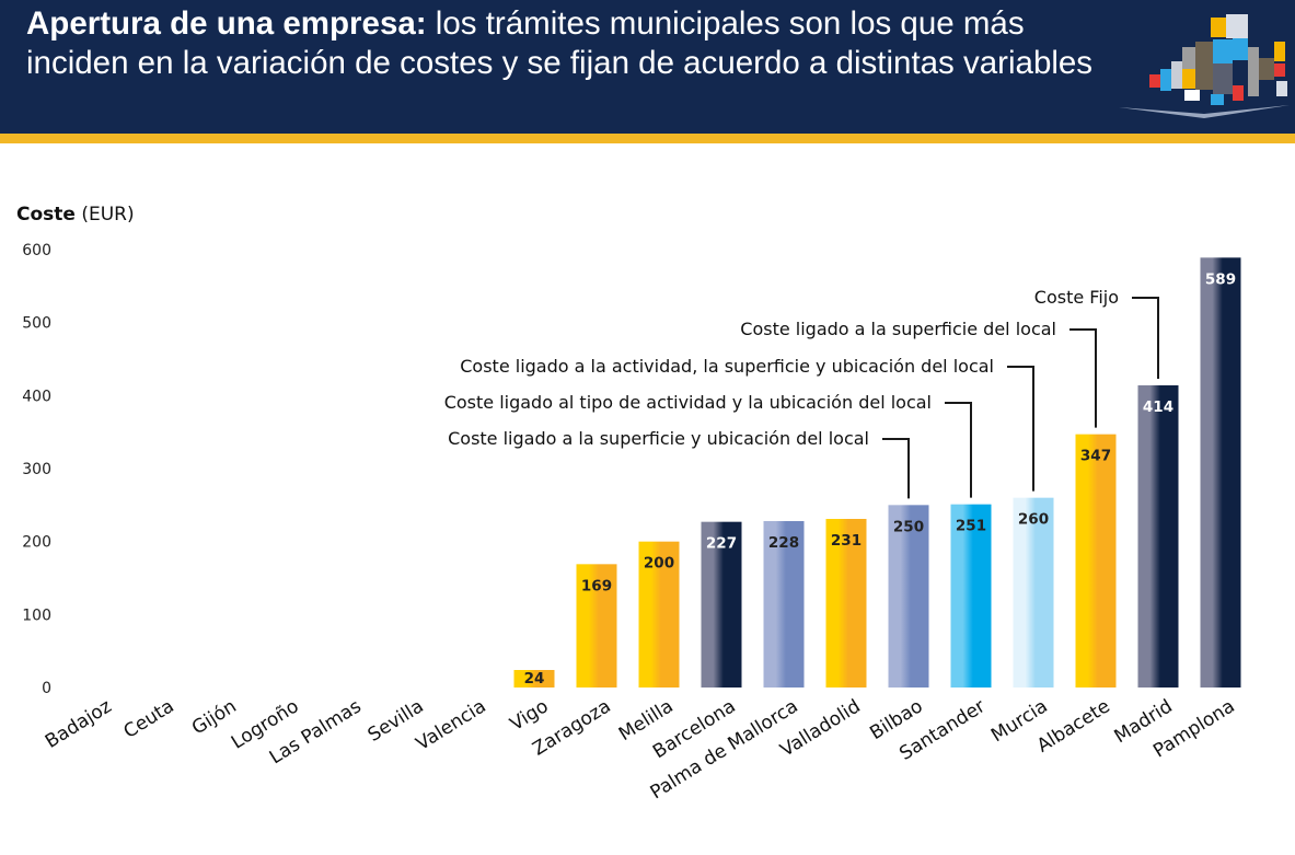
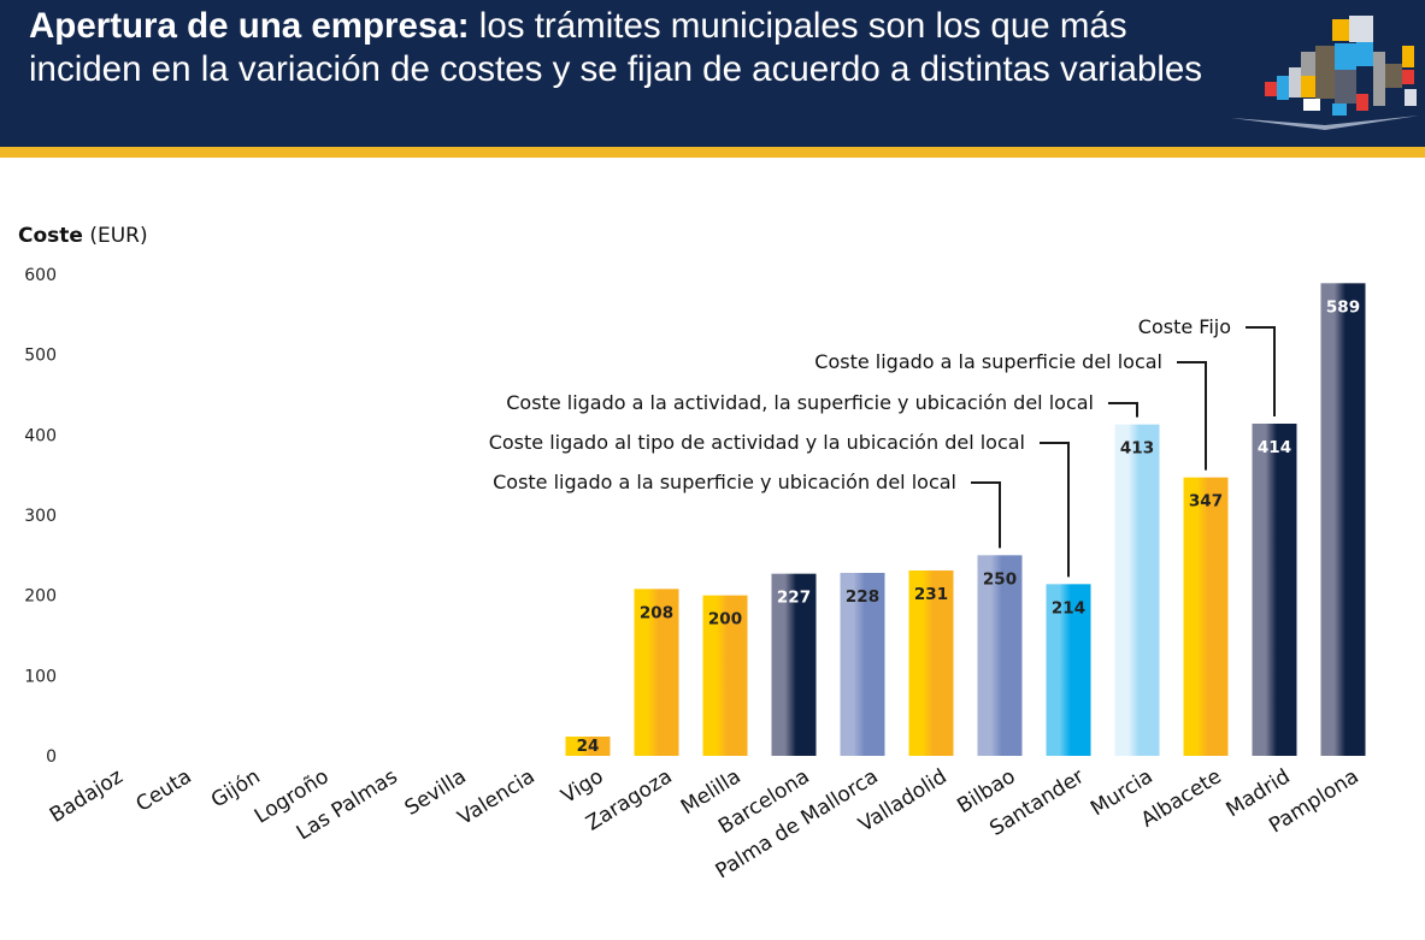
Zaragoza: 169 -> 208
Santander: 251 -> 214
Murcia: 260 -> 413
